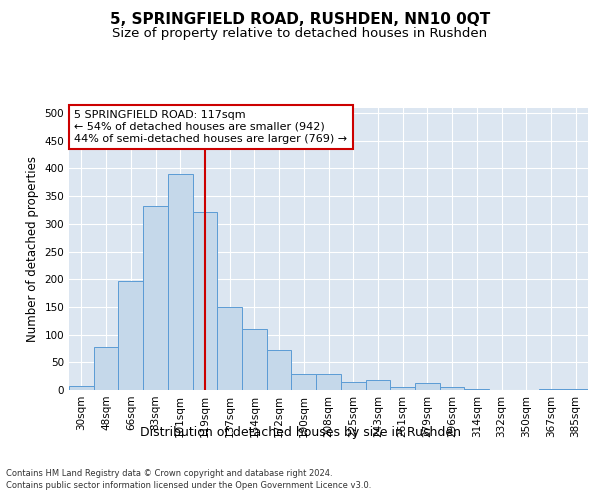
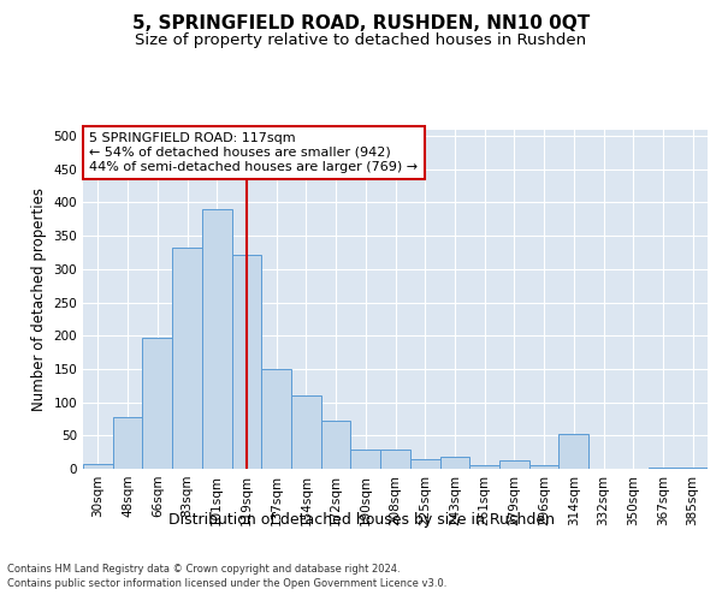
314sqm: 2 -> 52
